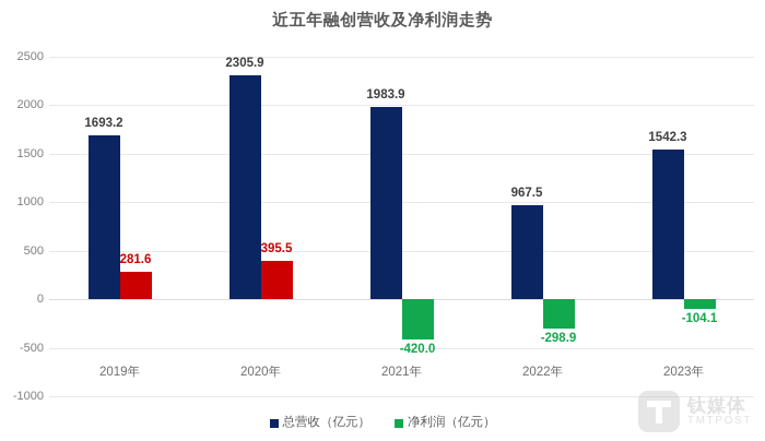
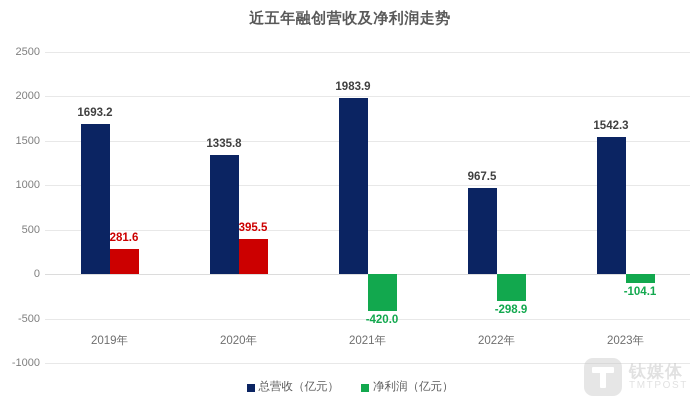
总营收（亿元）/2020年: 2305.9 -> 1335.8
